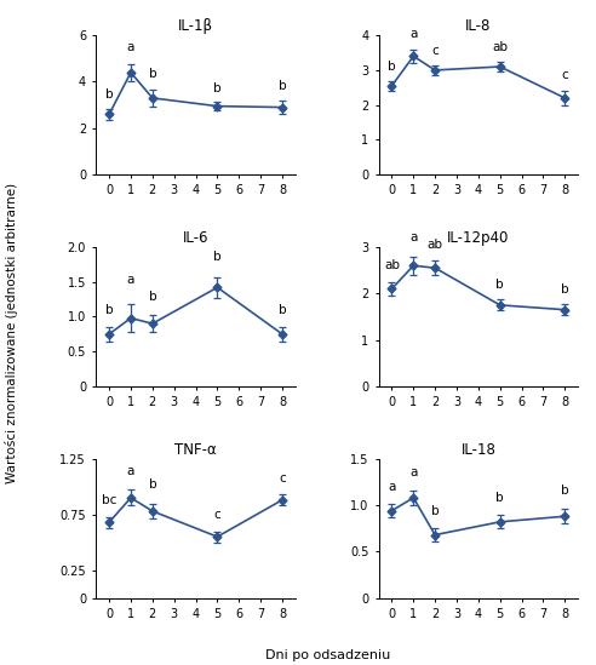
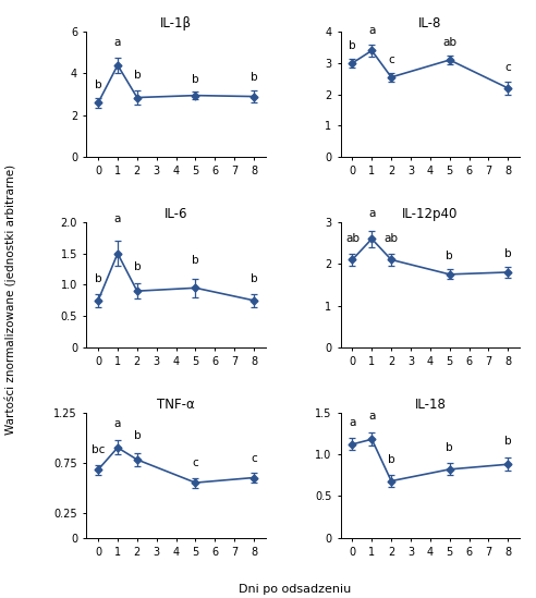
IL-1β/2: 3.3 -> 2.9
IL-8/0: 2.55 -> 3.00
IL-8/2: 3.00 -> 2.55
IL-6/1: 0.98 -> 1.50
IL-6/5: 1.42 -> 0.95
IL-12p40/2: 2.55 -> 2.10
IL-12p40/8: 1.65 -> 1.80
TNF-α/8: 0.88 -> 0.60
IL-18/0: 0.94 -> 1.12
IL-18/1: 1.08 -> 1.18
